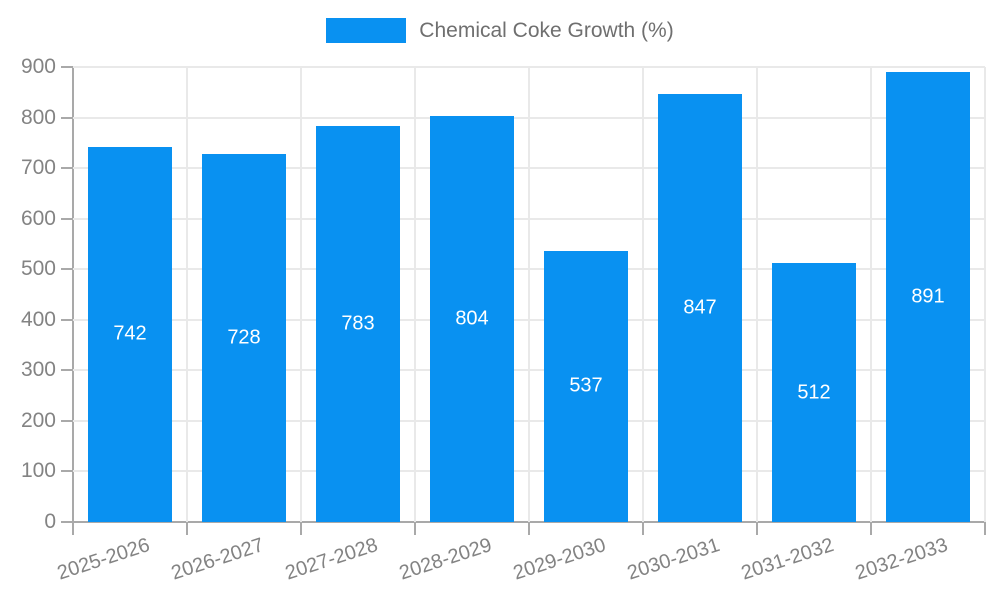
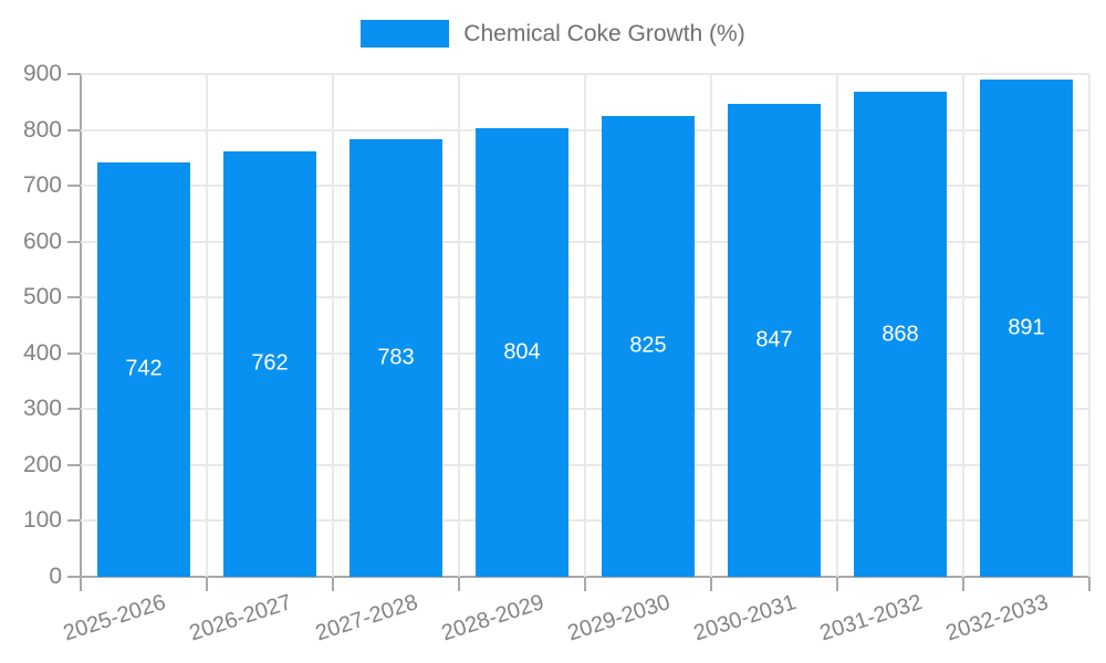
2026-2027: 728 -> 762
2029-2030: 537 -> 825
2031-2032: 512 -> 868
